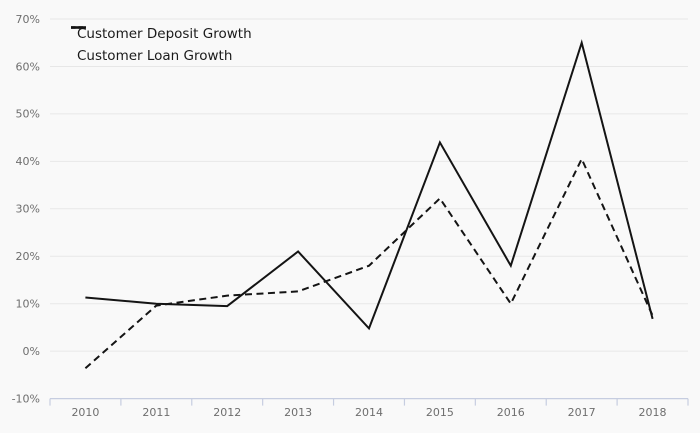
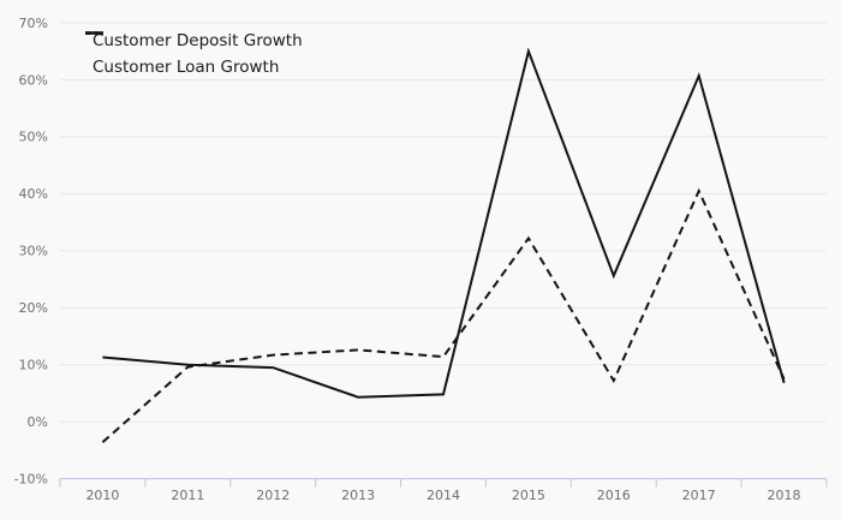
Customer Deposit Growth/2013: 21% -> 4%
Customer Loan Growth/2014: 18% -> 11%
Customer Deposit Growth/2015: 44% -> 65%
Customer Deposit Growth/2016: 18% -> 26%
Customer Loan Growth/2016: 10% -> 7%
Customer Deposit Growth/2017: 65% -> 61%
